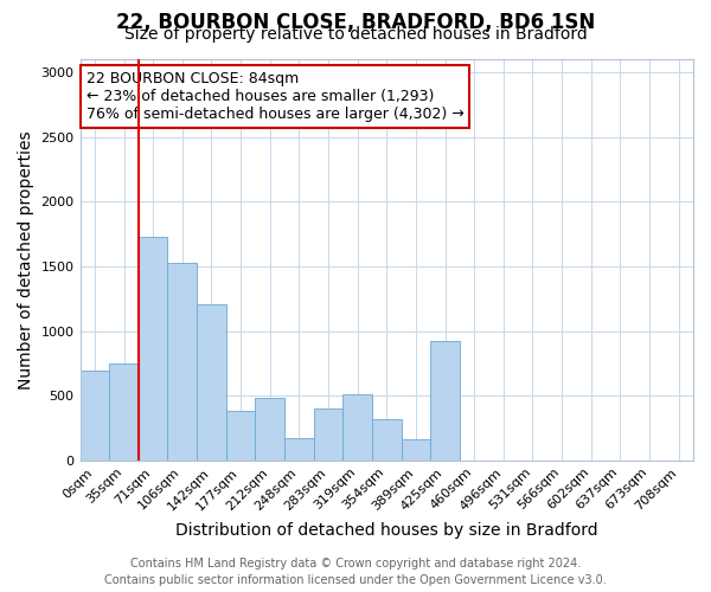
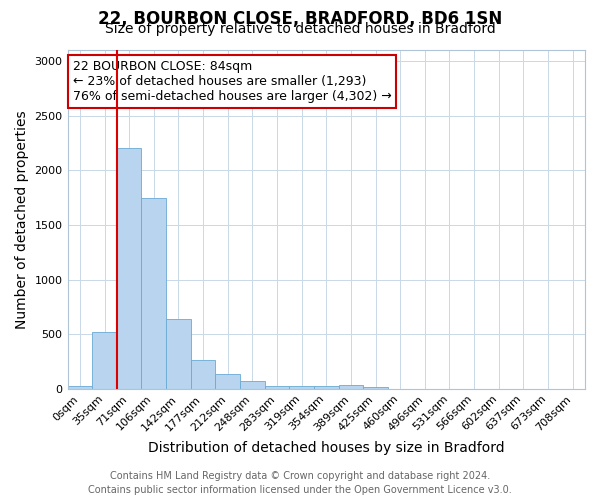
0sqm: 690 -> 20
35sqm: 750 -> 520
71sqm: 1730 -> 2200
106sqm: 1530 -> 1750
142sqm: 1210 -> 640
177sqm: 380 -> 260
212sqm: 480 -> 140
248sqm: 170 -> 80
283sqm: 400 -> 30
319sqm: 510 -> 30
354sqm: 320 -> 20
389sqm: 160 -> 40
425sqm: 920 -> 20
